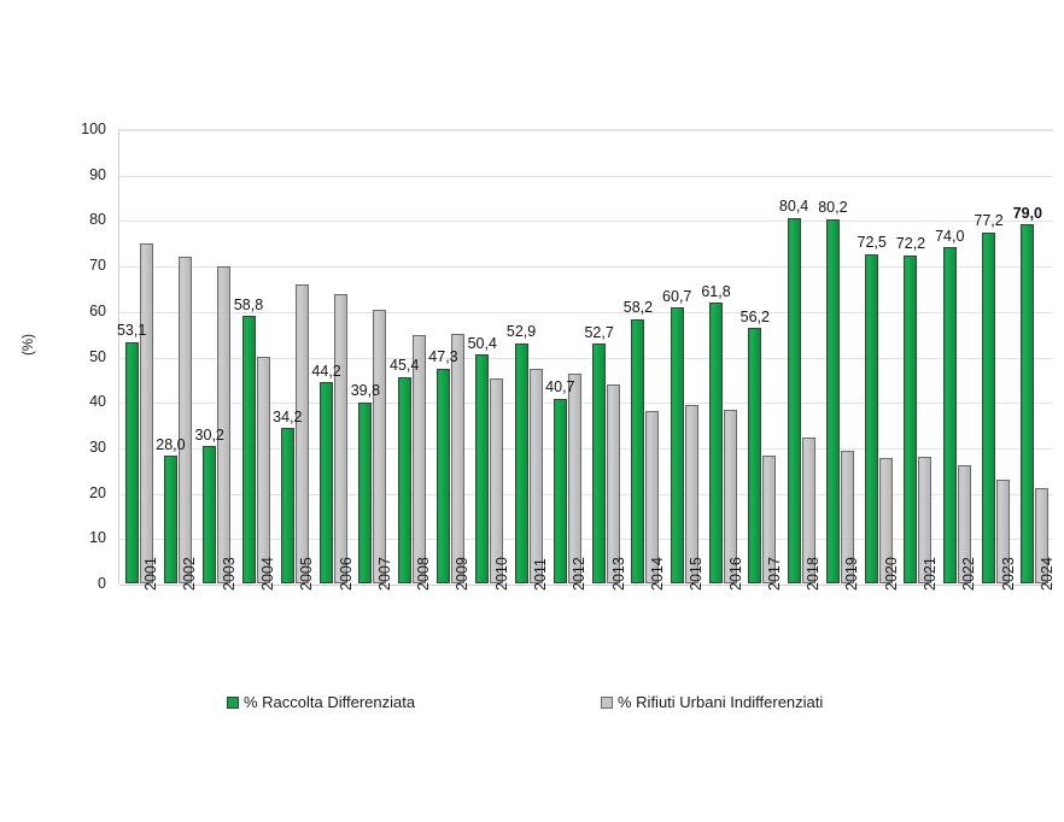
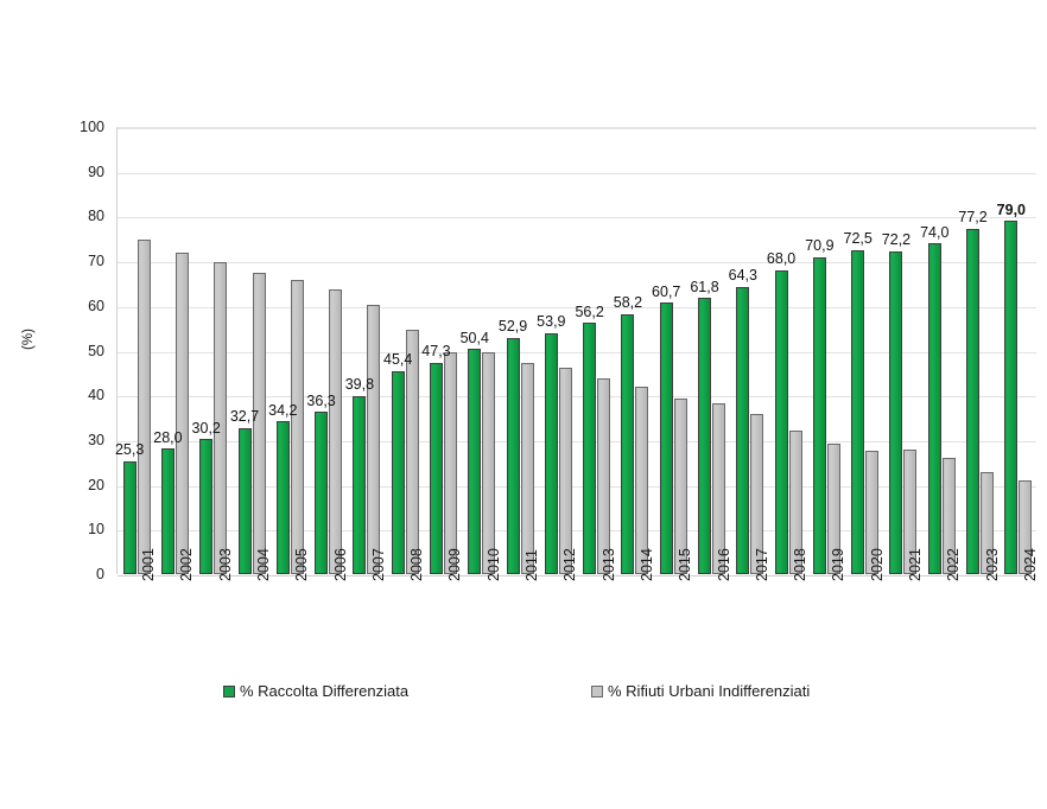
% Raccolta Differenziata/2001: 53,1 -> 25,3
% Raccolta Differenziata/2004: 58,8 -> 32,7
% Rifiuti Urbani Indifferenziati/2004: 50 -> 67
% Raccolta Differenziata/2006: 44,2 -> 36,3
% Rifiuti Urbani Indifferenziati/2009: 55 -> 50
% Rifiuti Urbani Indifferenziati/2010: 45 -> 50
% Raccolta Differenziata/2012: 40,7 -> 53,9
% Raccolta Differenziata/2013: 52,7 -> 56,2
% Rifiuti Urbani Indifferenziati/2014: 38 -> 42
% Raccolta Differenziata/2017: 56,2 -> 64,3
% Rifiuti Urbani Indifferenziati/2017: 28 -> 36
% Raccolta Differenziata/2018: 80,4 -> 68,0
% Raccolta Differenziata/2019: 80,2 -> 70,9
